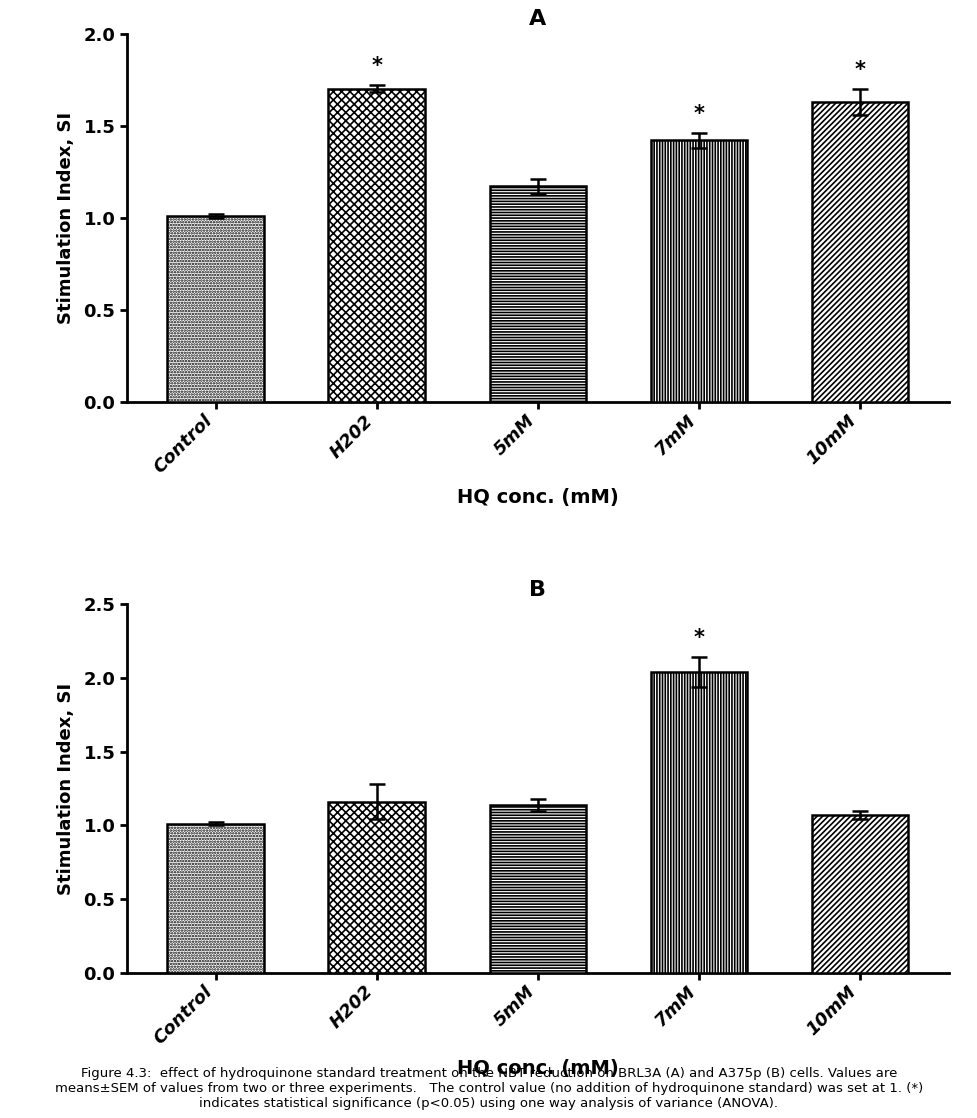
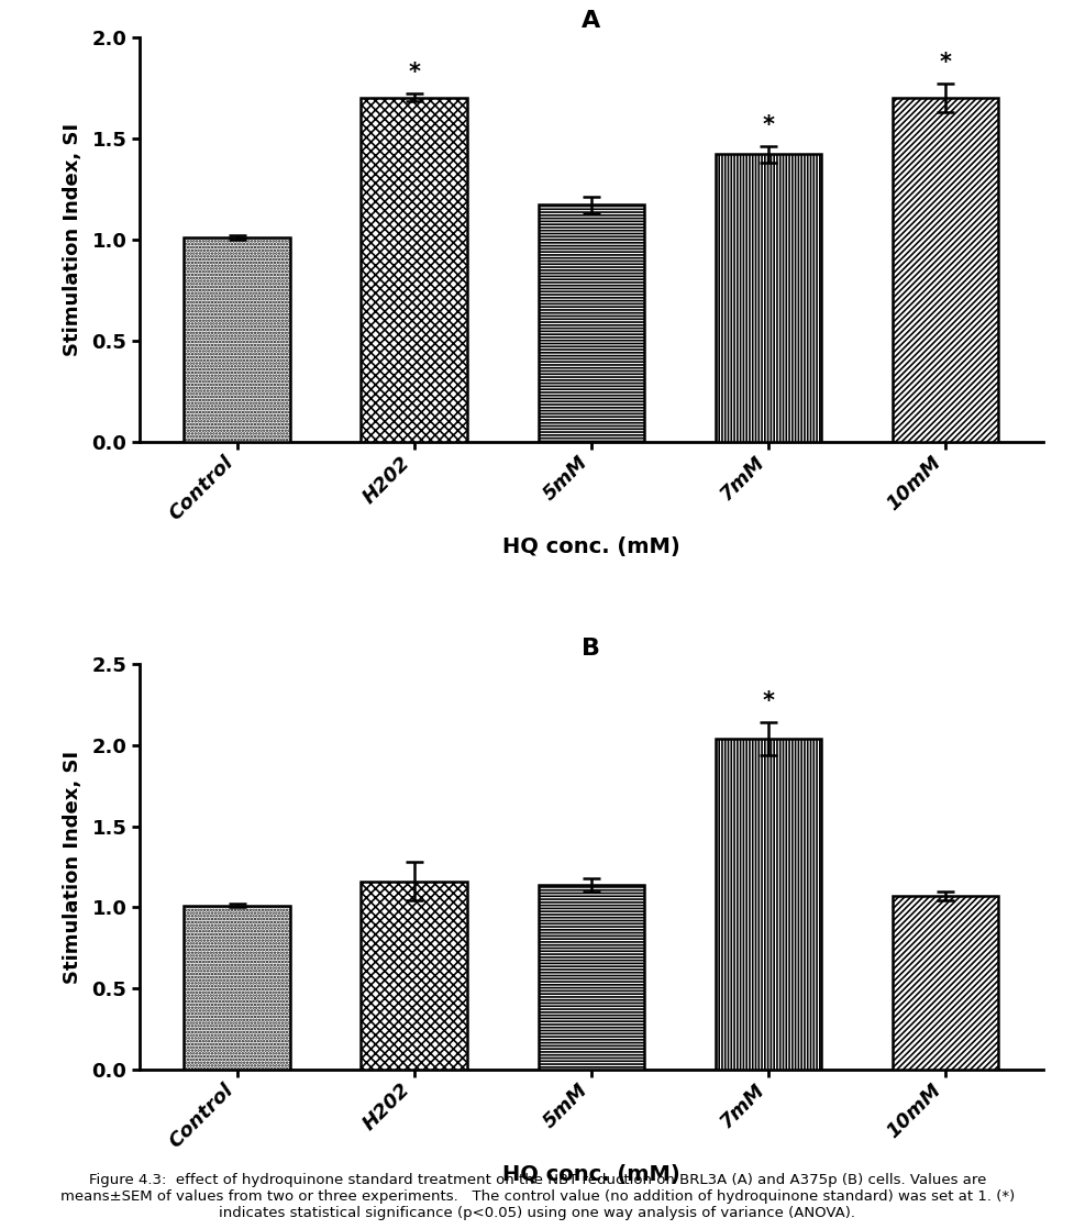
A/10mM: 1.63 -> 1.70
